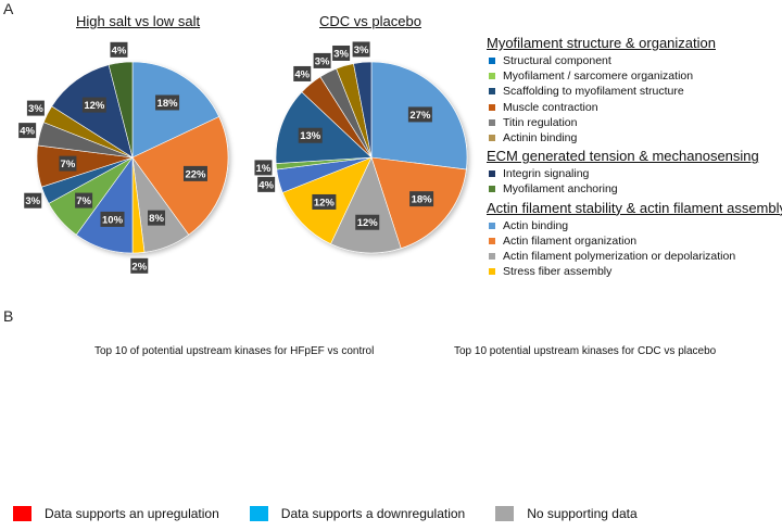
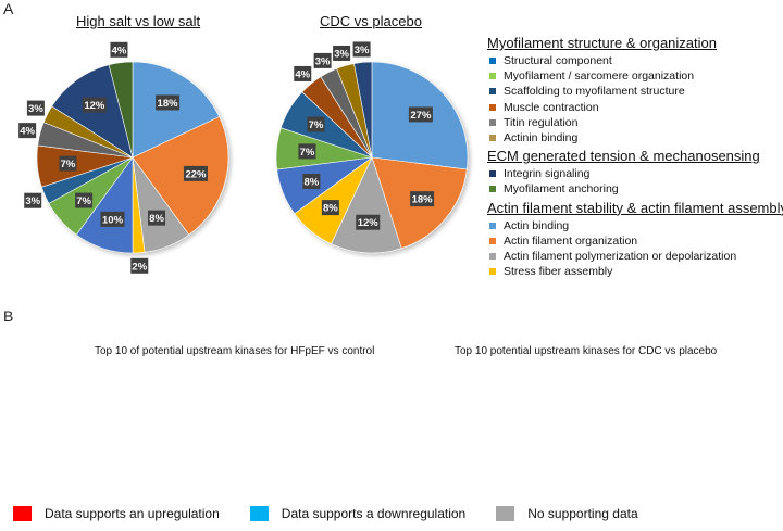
CDC vs placebo/Stress fiber assembly: 12% -> 8%
CDC vs placebo/Structural component: 4% -> 8%
CDC vs placebo/Myofilament / sarcomere organization: 1% -> 7%
CDC vs placebo/Scaffolding to myofilament structure: 13% -> 7%
